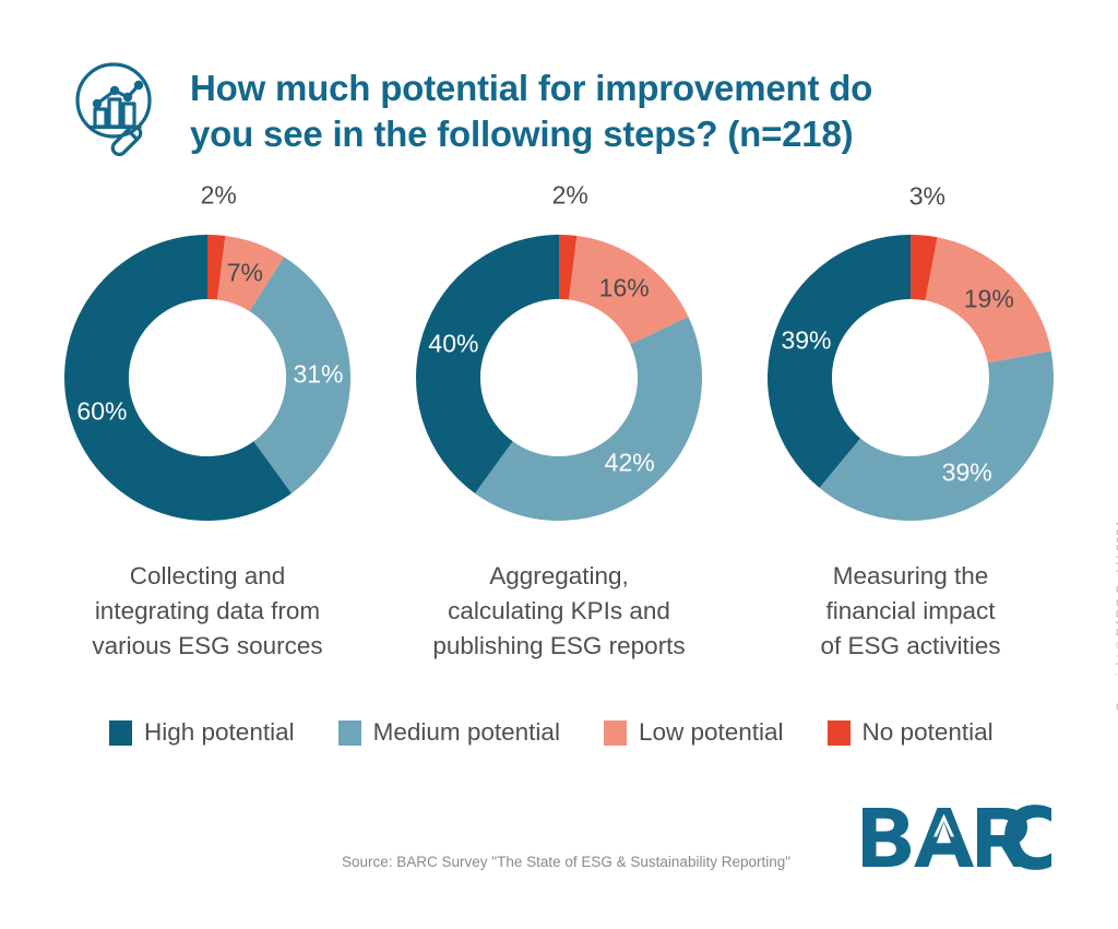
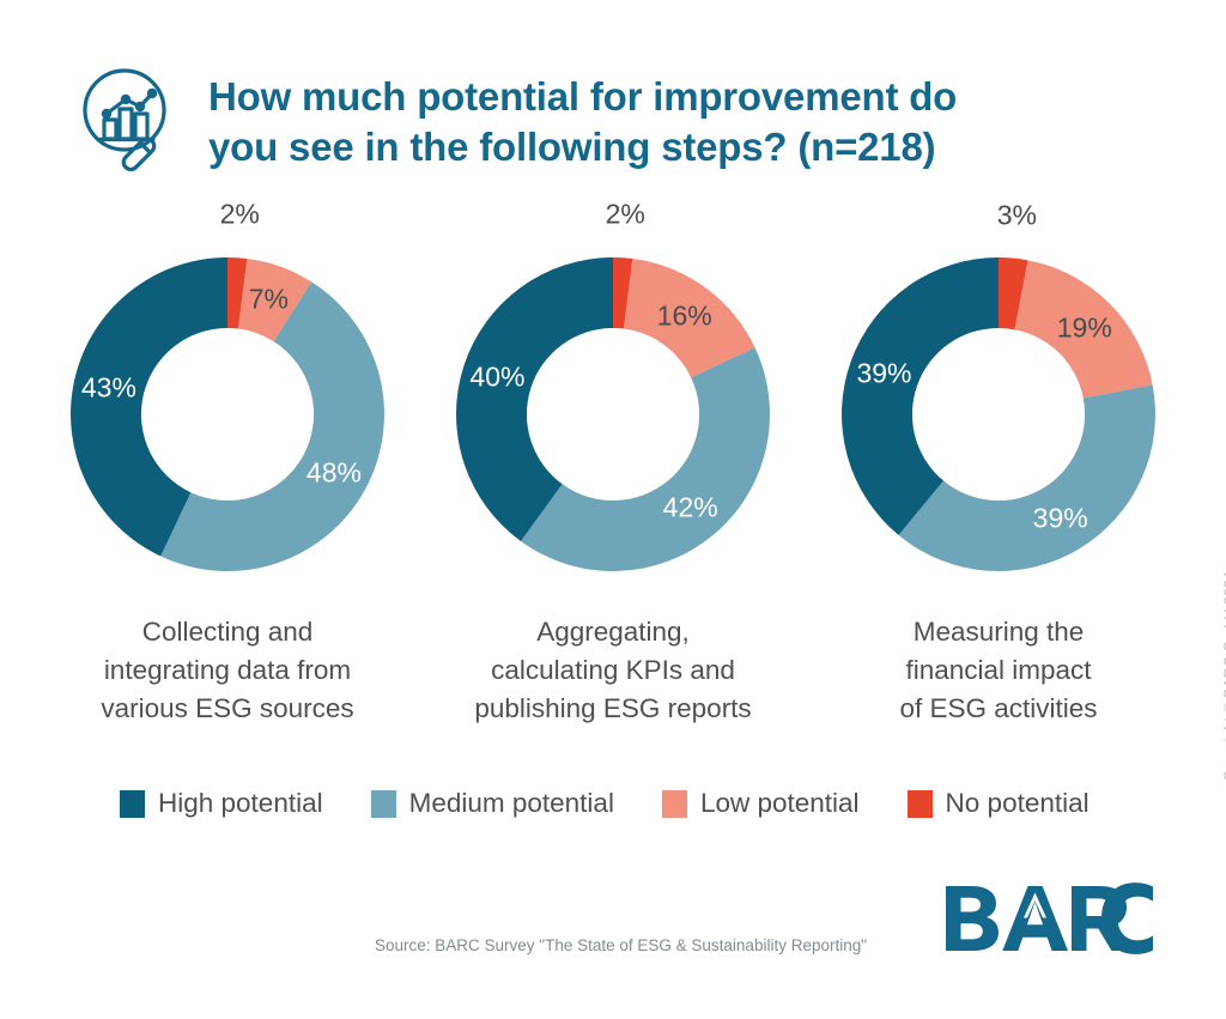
Collecting and integrating data from various ESG sources/Medium potential: 31% -> 48%
Collecting and integrating data from various ESG sources/High potential: 60% -> 43%
